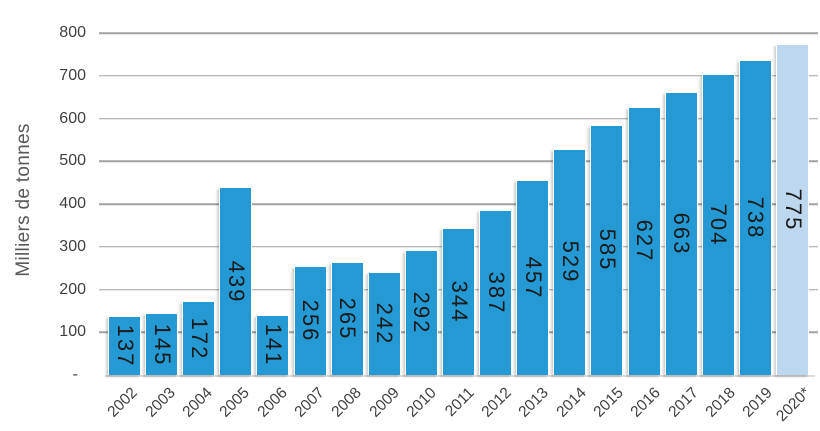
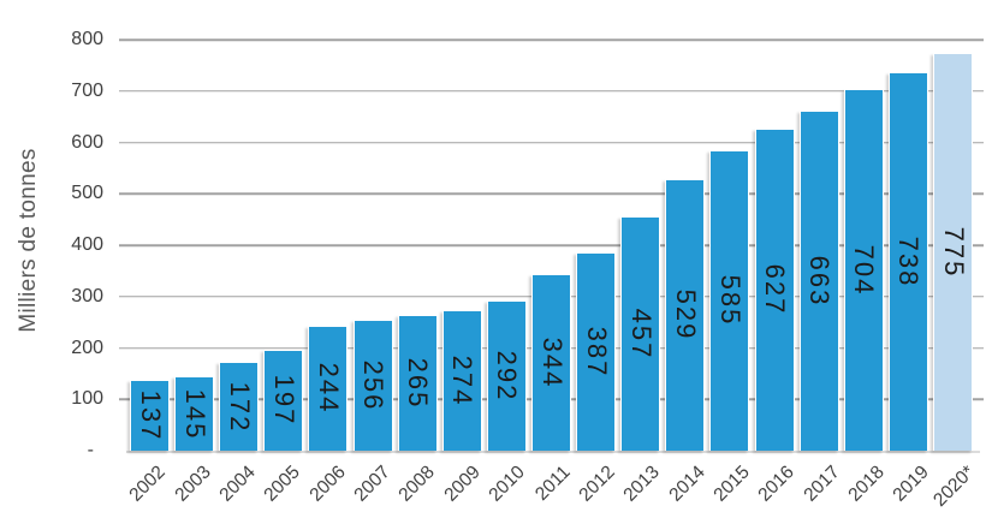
2005: 439 -> 197
2006: 141 -> 244
2009: 242 -> 274
